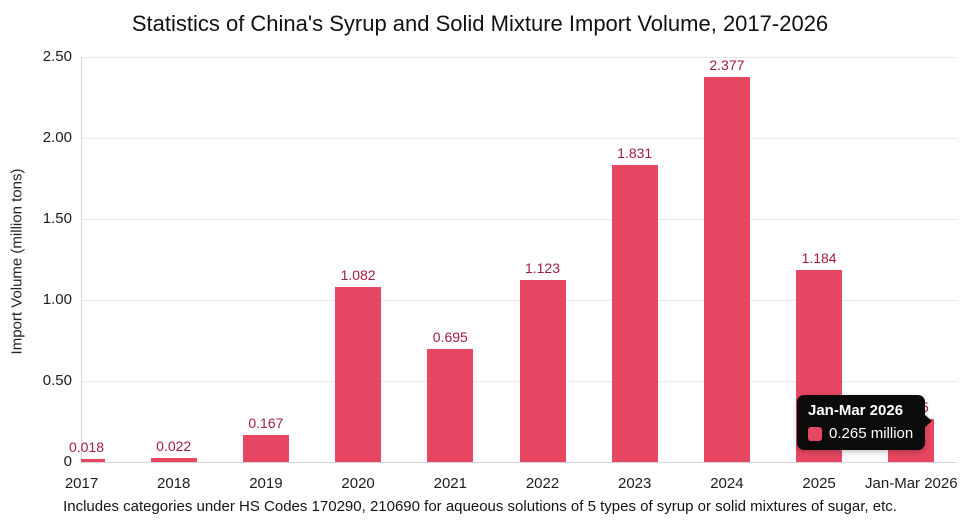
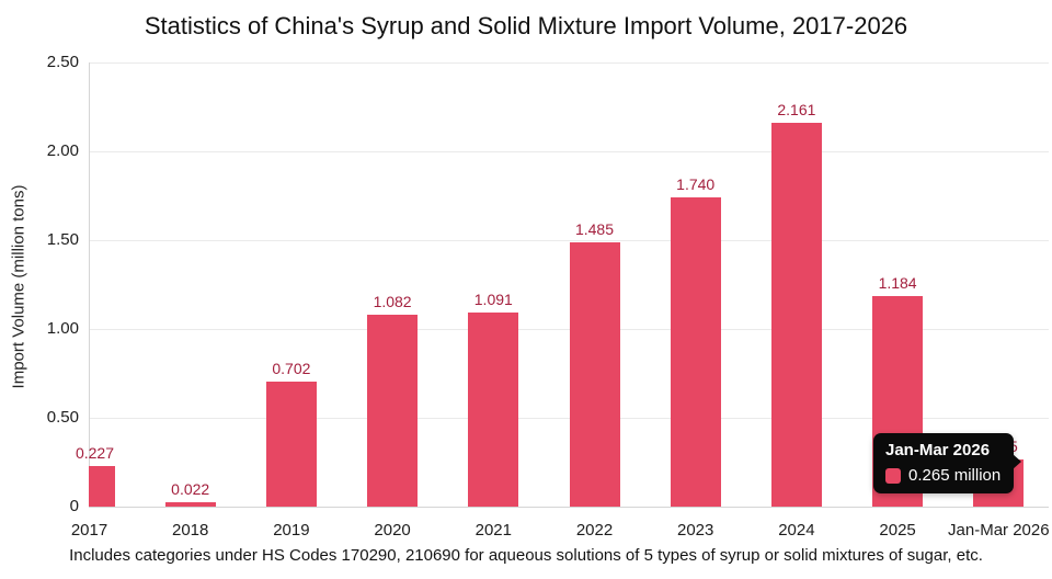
2017: 0.018 -> 0.227
2019: 0.167 -> 0.702
2021: 0.695 -> 1.091
2022: 1.123 -> 1.485
2023: 1.831 -> 1.740
2024: 2.377 -> 2.161
